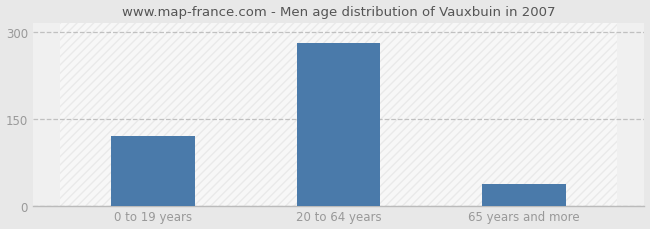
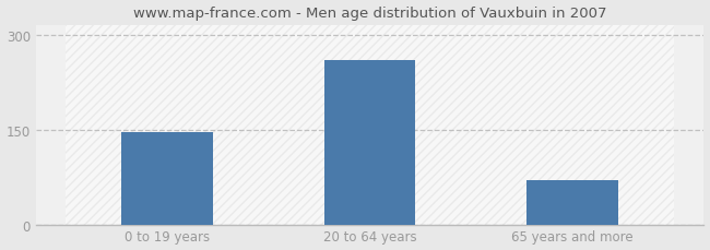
0 to 19 years: 120 -> 146
20 to 64 years: 280 -> 260
65 years and more: 37 -> 70
